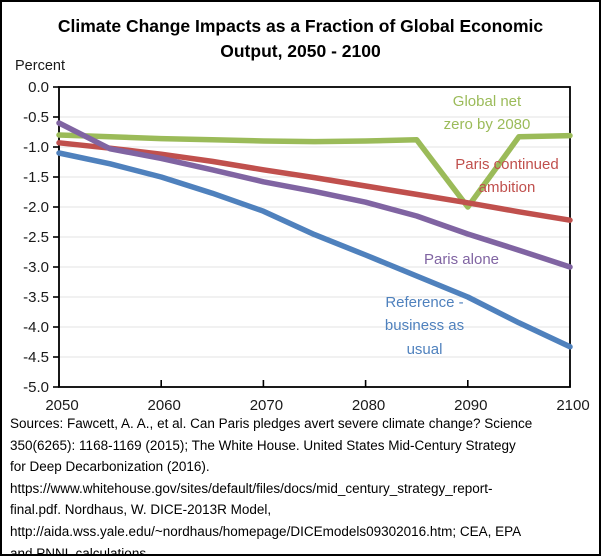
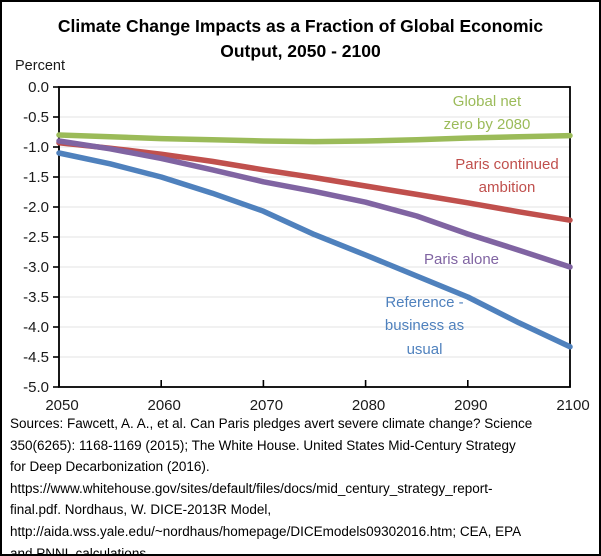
Paris alone/2050: -0.6 -> -0.9
Global net zero by 2080/2090: -2.0 -> -0.8
